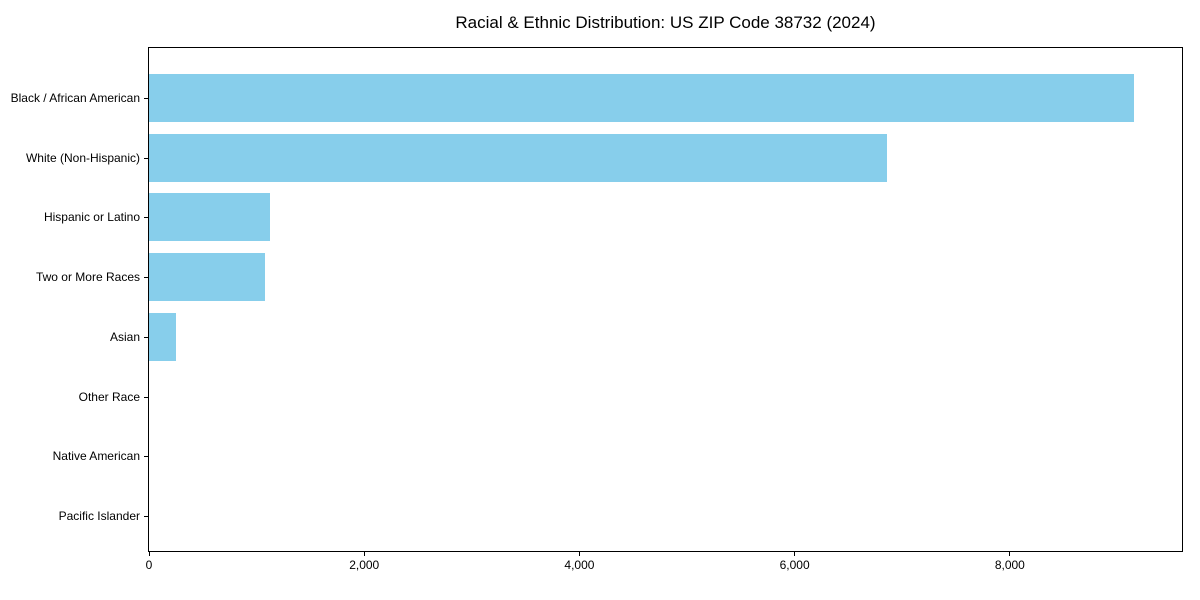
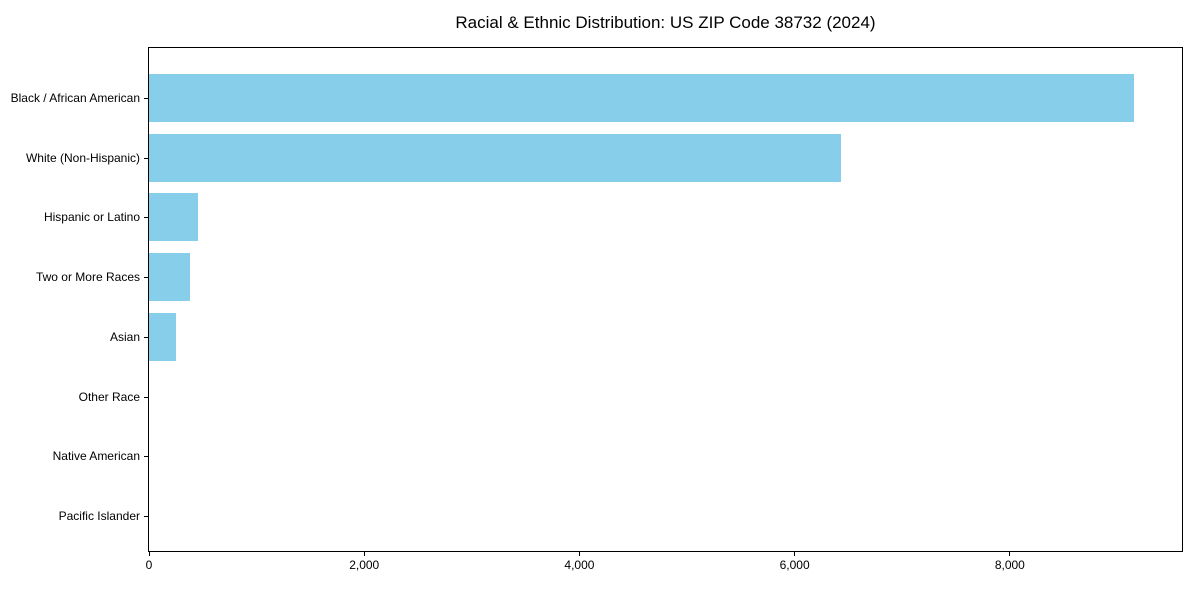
White (Non-Hispanic): 6860 -> 6430
Hispanic or Latino: 1120 -> 460
Two or More Races: 1080 -> 380
